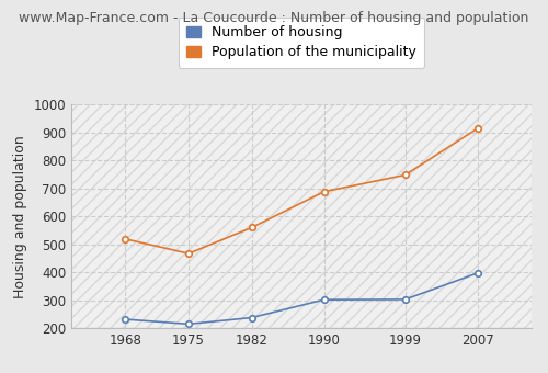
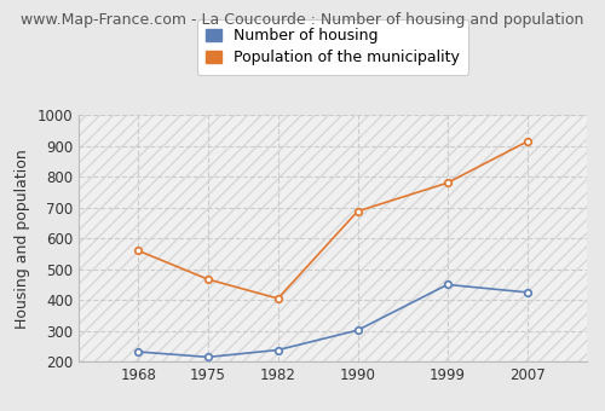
Population of the municipality/1968: 519 -> 560
Population of the municipality/1982: 560 -> 405
Number of housing/1999: 303 -> 450
Population of the municipality/1999: 748 -> 780
Number of housing/2007: 397 -> 425
